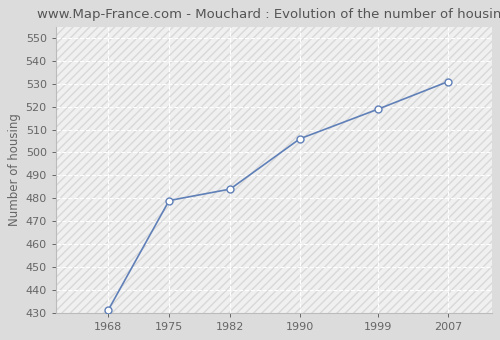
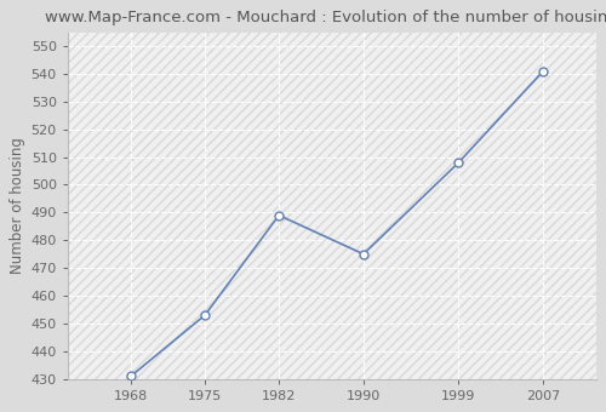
1975: 479 -> 453
1982: 484 -> 489
1990: 506 -> 475
1999: 519 -> 508
2007: 531 -> 541
